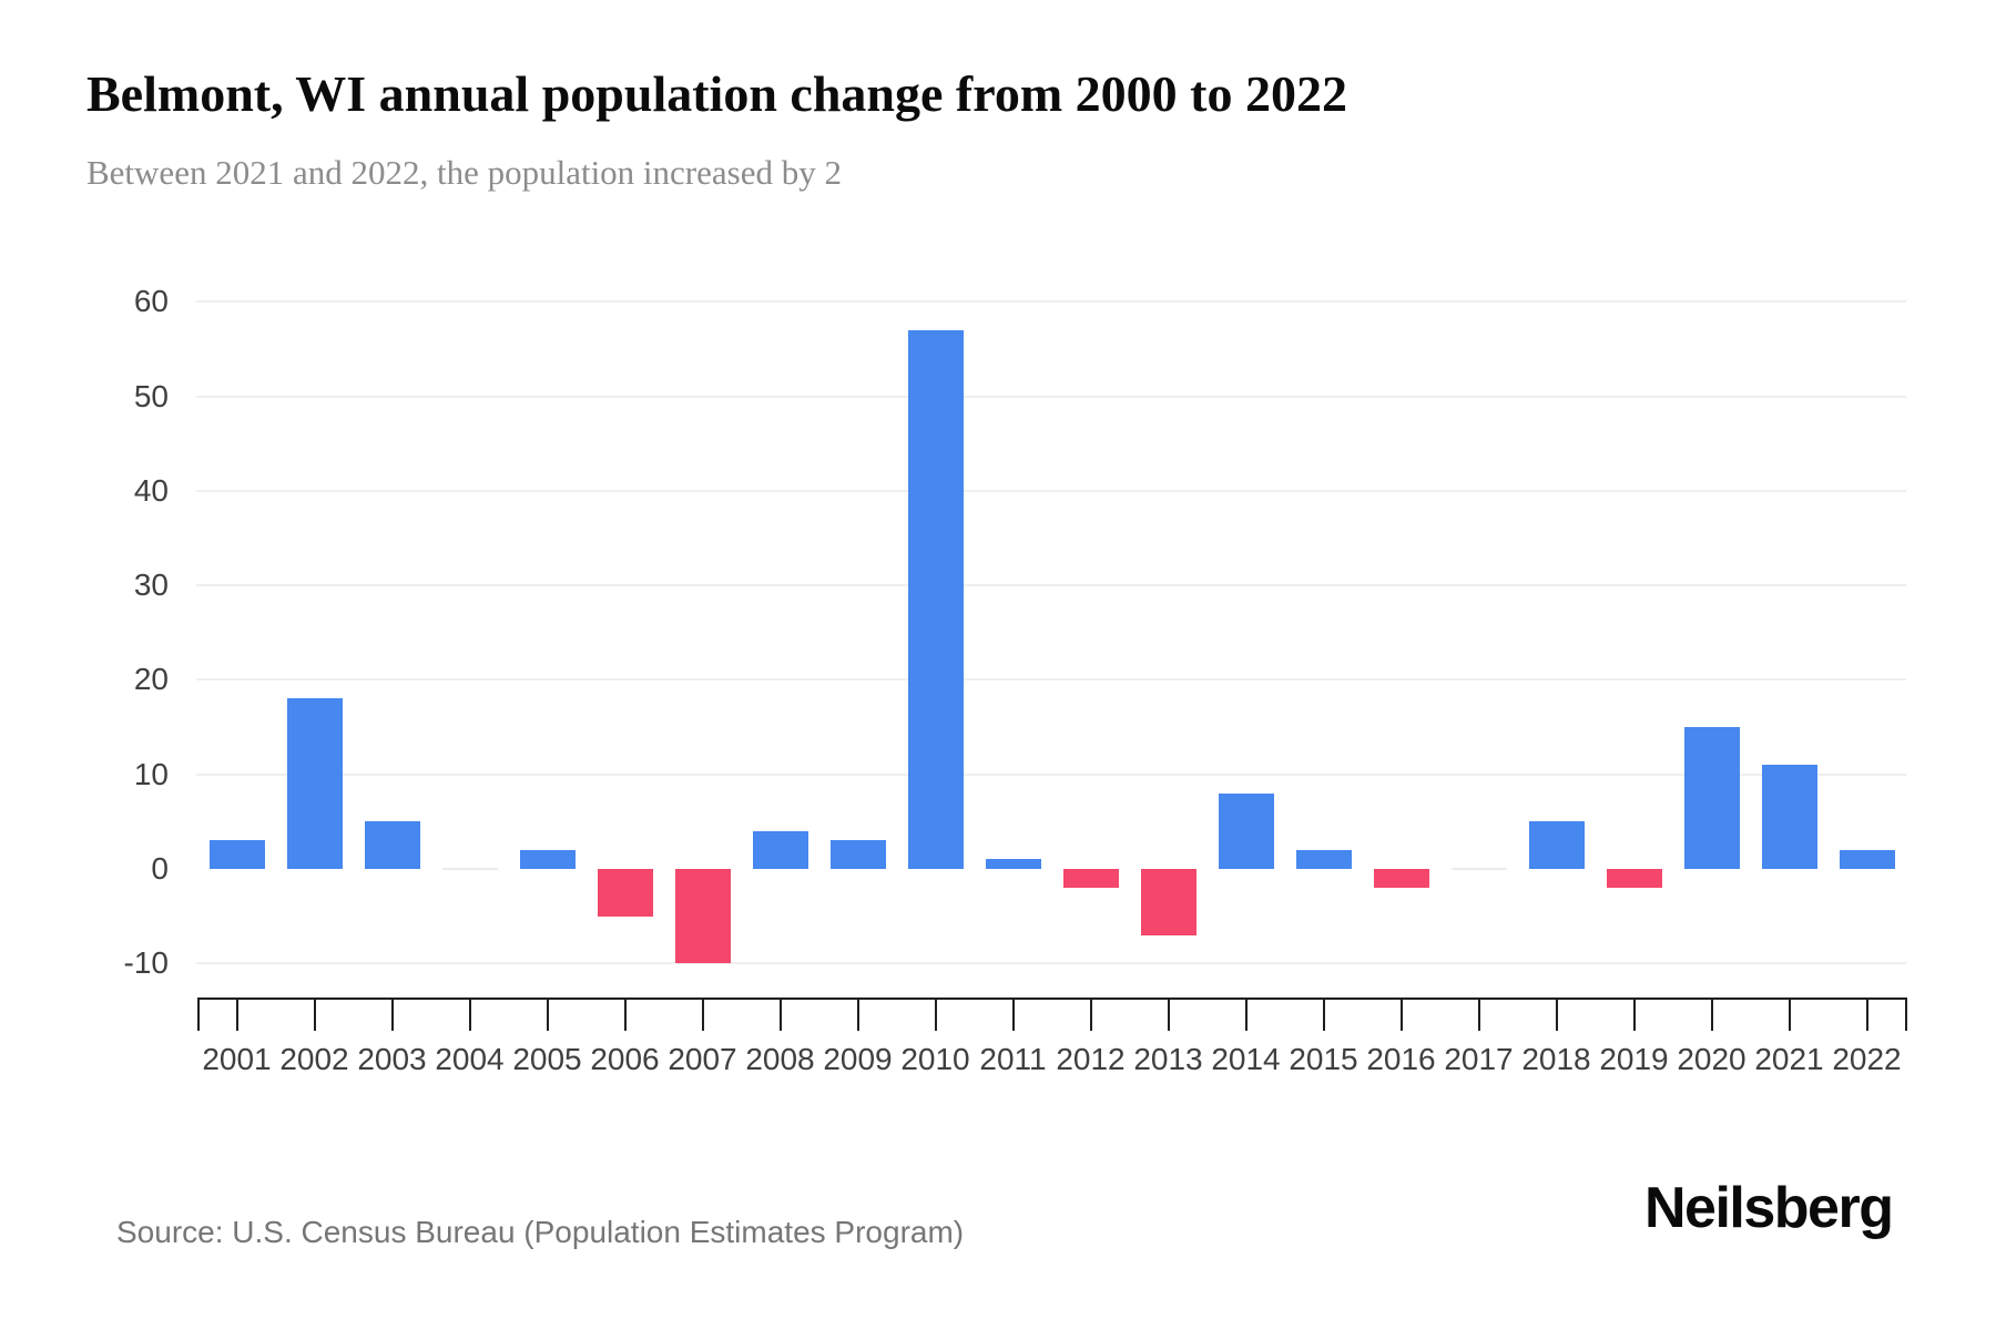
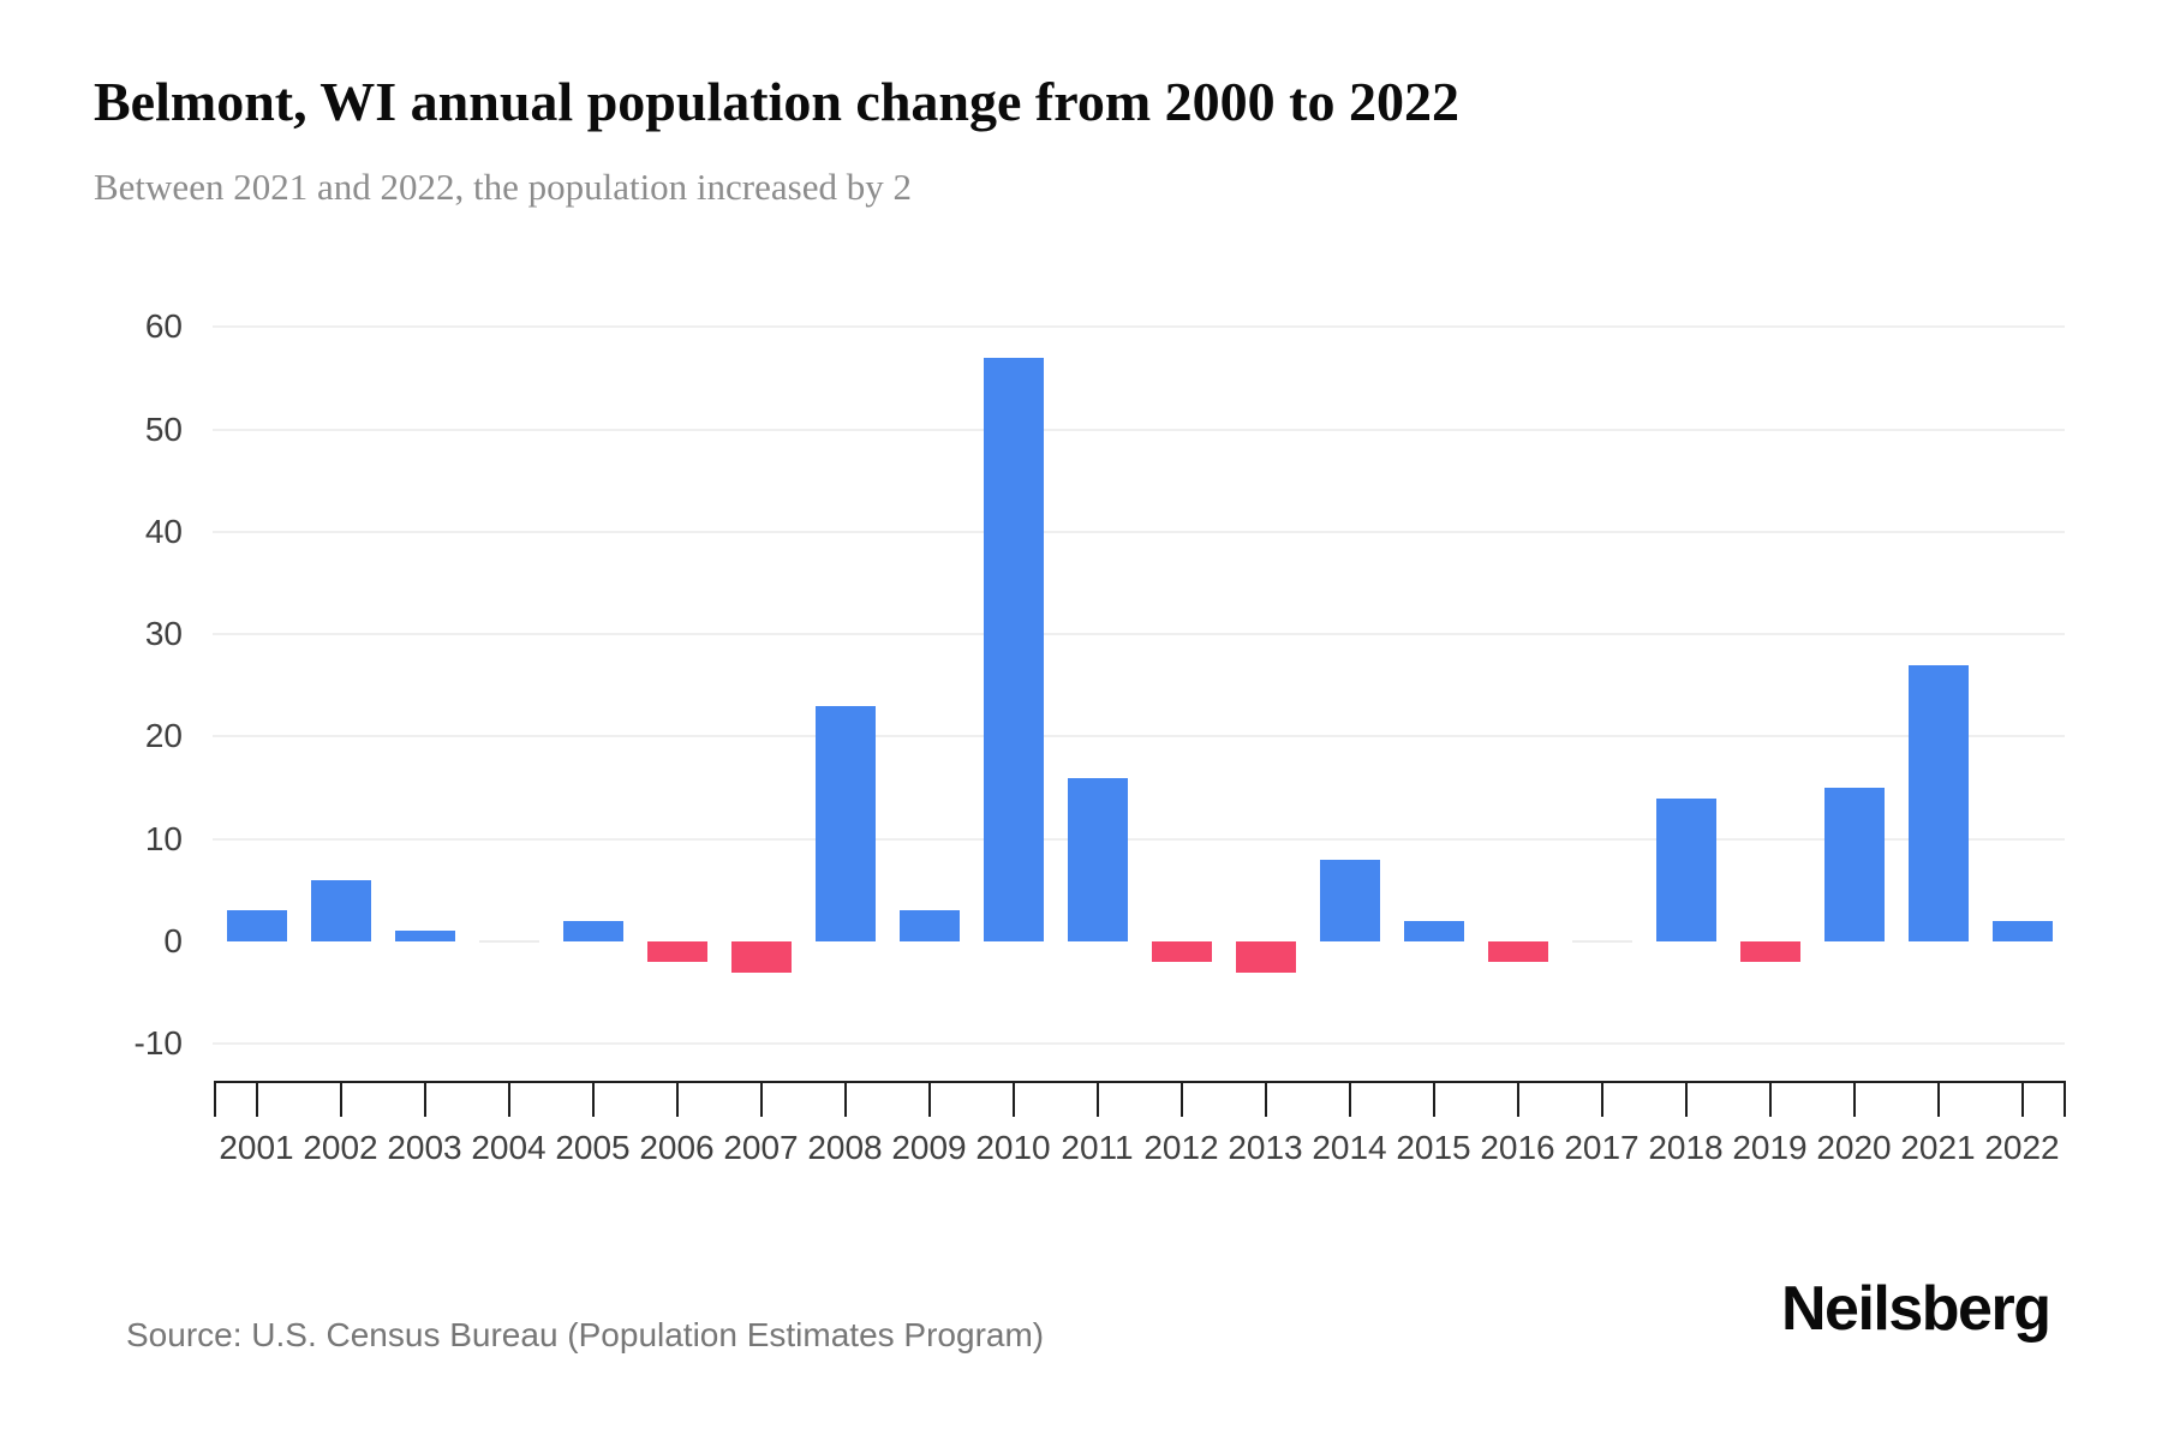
2002: 18 -> 6
2003: 5 -> 1
2006: -5 -> -2
2007: -10 -> -3
2008: 4 -> 23
2011: 1 -> 16
2013: -7 -> -3
2018: 5 -> 14
2021: 11 -> 27
